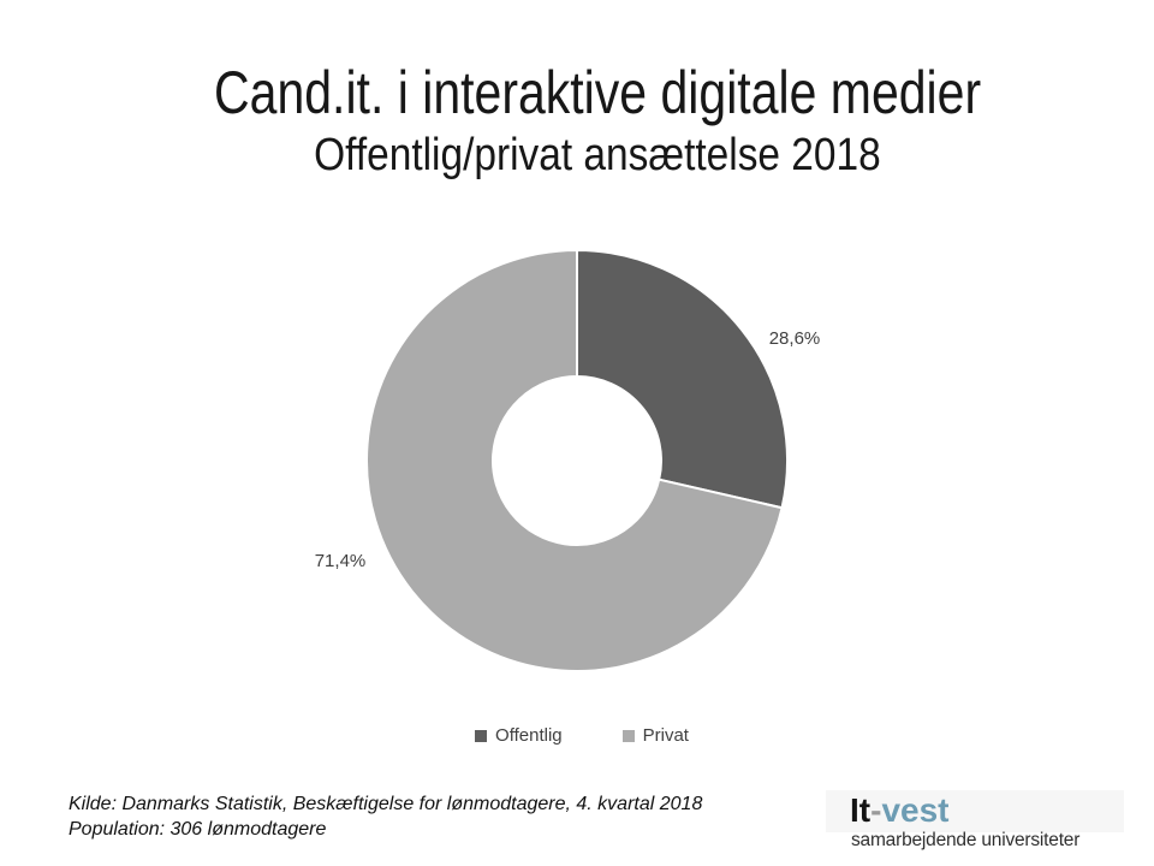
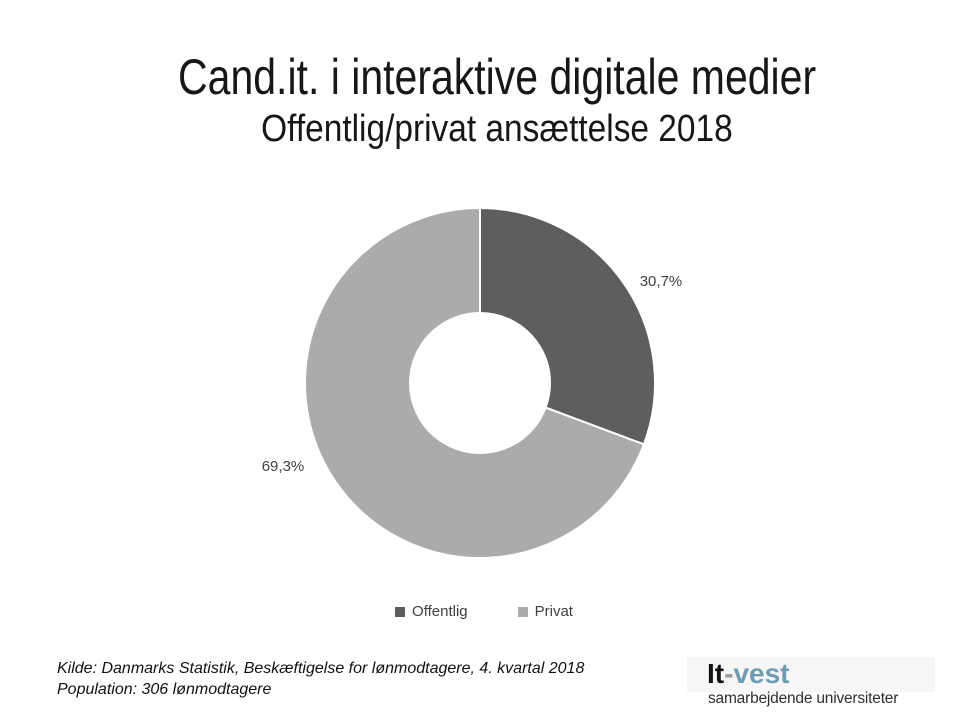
Offentlig: 28,6% -> 30,7%
Privat: 71,4% -> 69,3%
